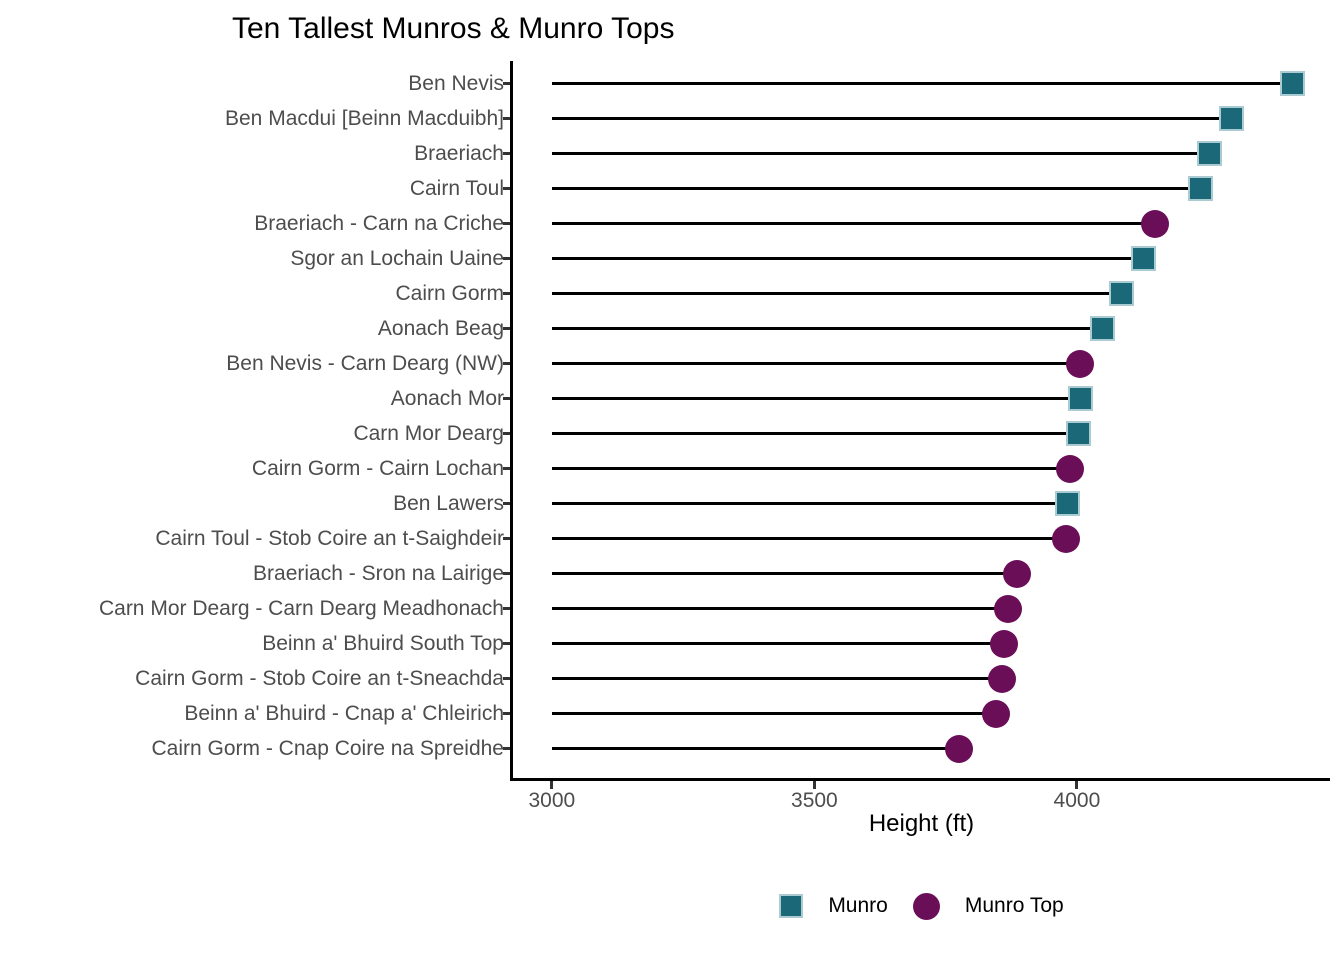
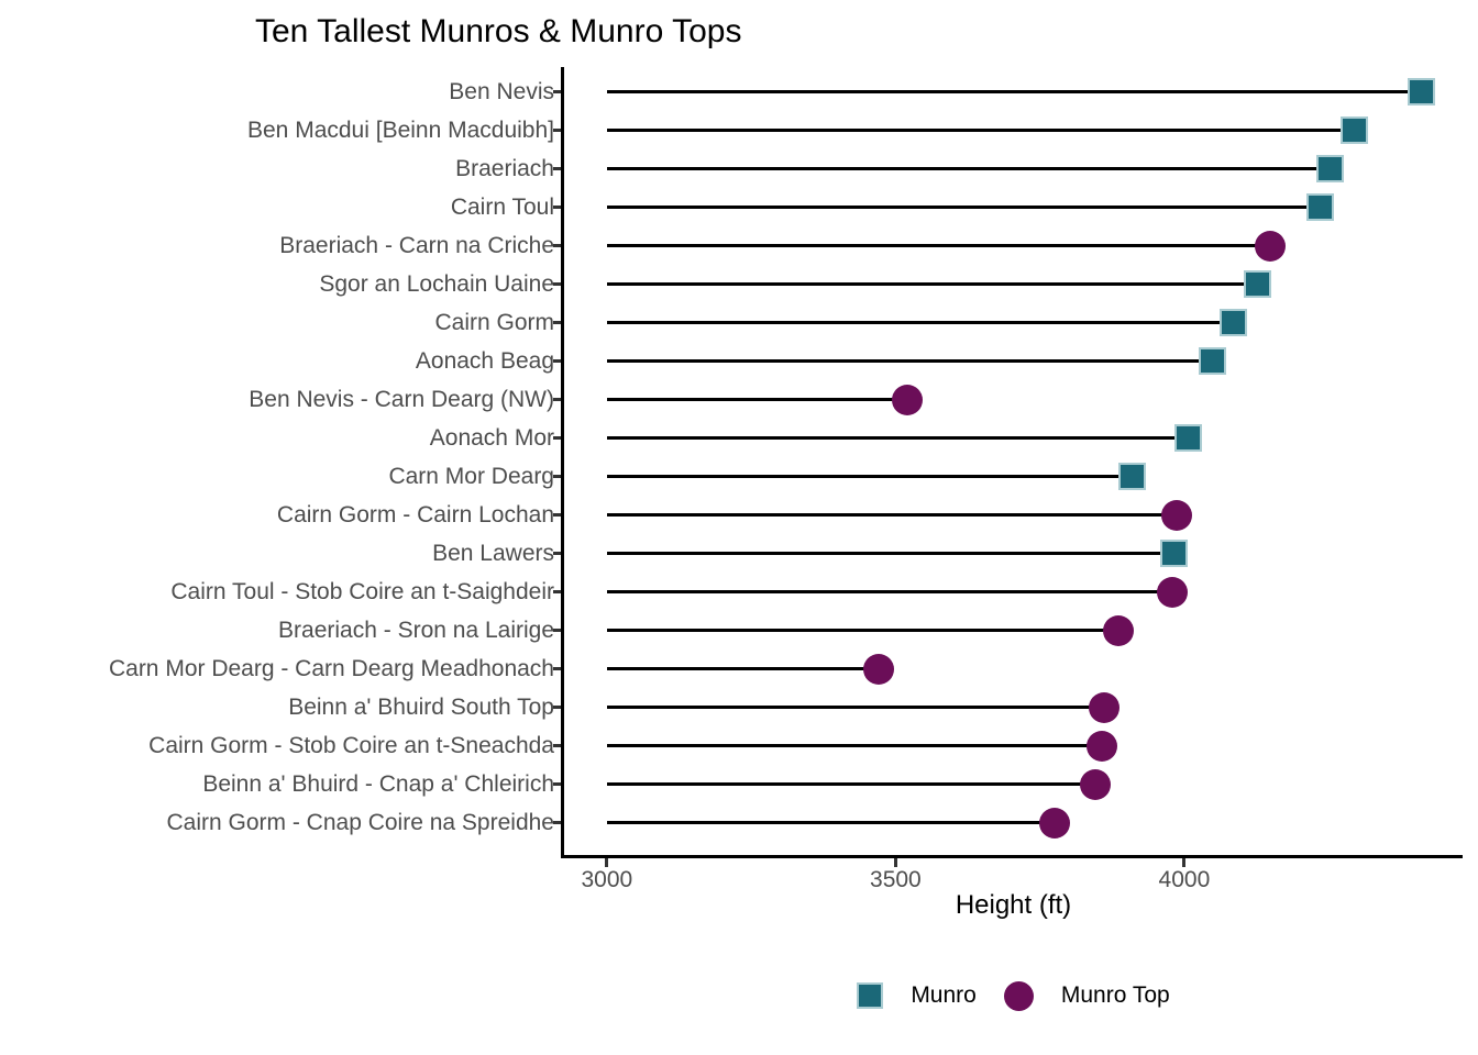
Ben Nevis - Carn Dearg (NW): 4010 -> 3520
Carn Mor Dearg: 4000 -> 3910
Carn Mor Dearg - Carn Dearg Meadhonach: 3870 -> 3470
